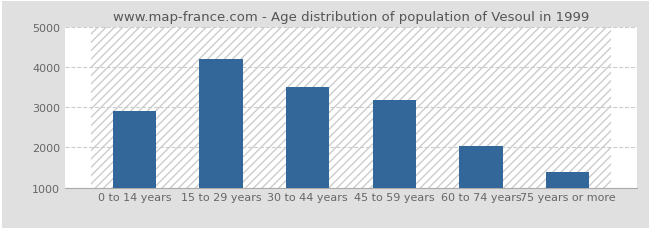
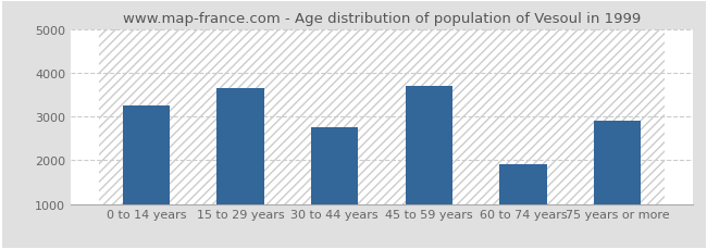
0 to 14 years: 2900 -> 3250
15 to 29 years: 4200 -> 3650
30 to 44 years: 3500 -> 2750
45 to 59 years: 3180 -> 3700
60 to 74 years: 2020 -> 1900
75 years or more: 1400 -> 2900
